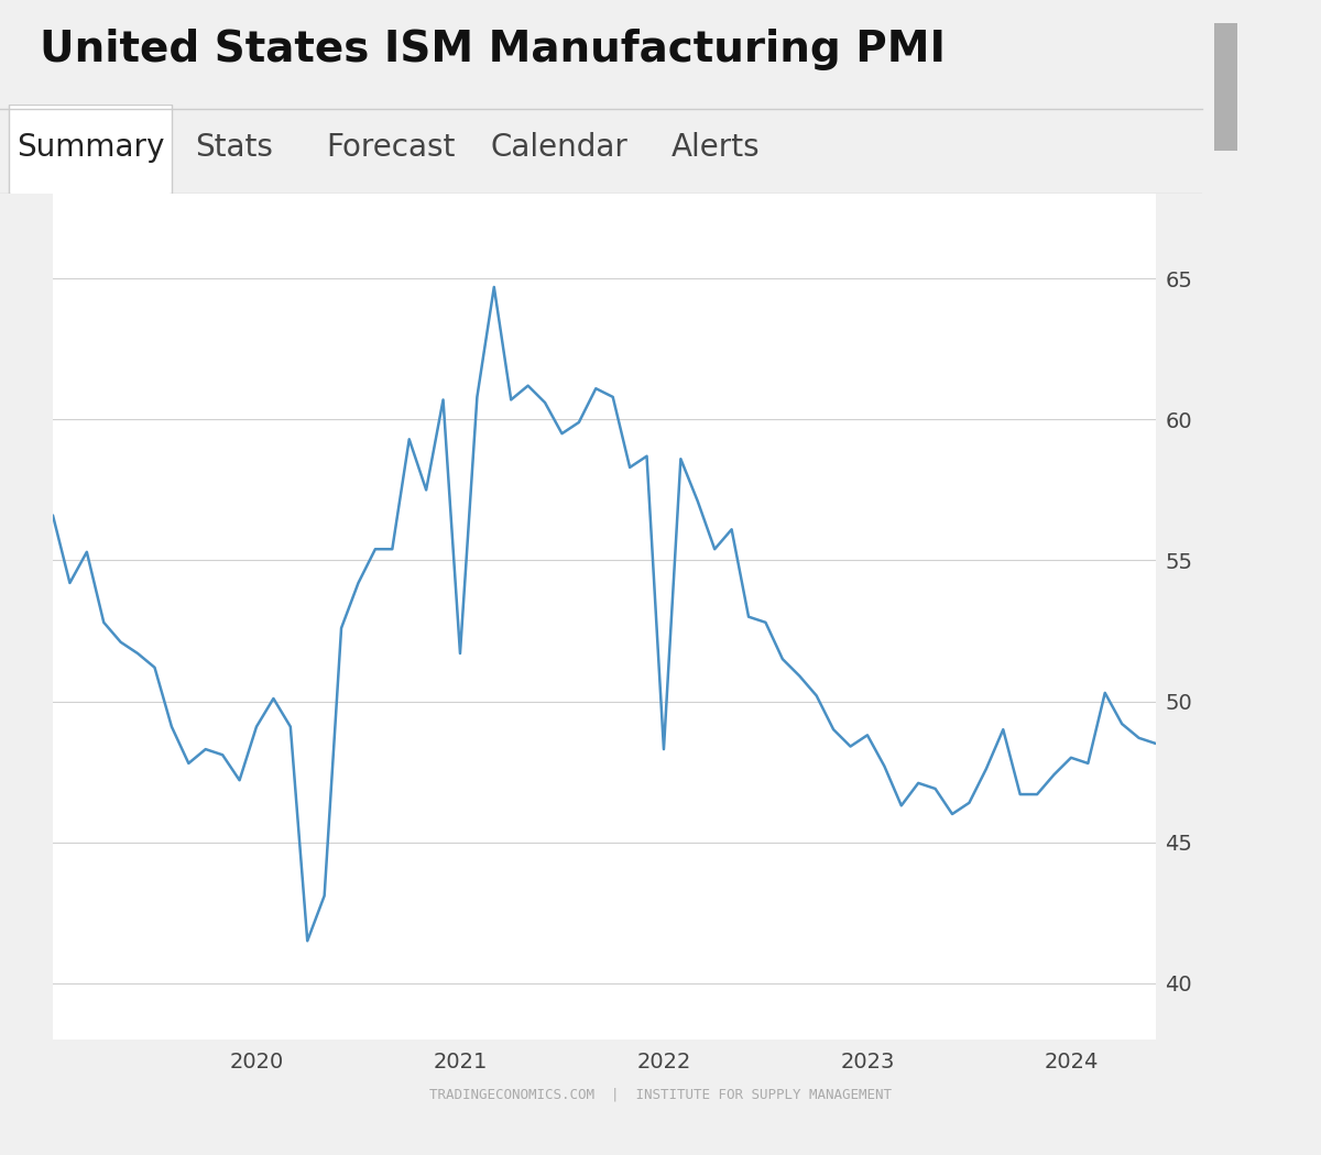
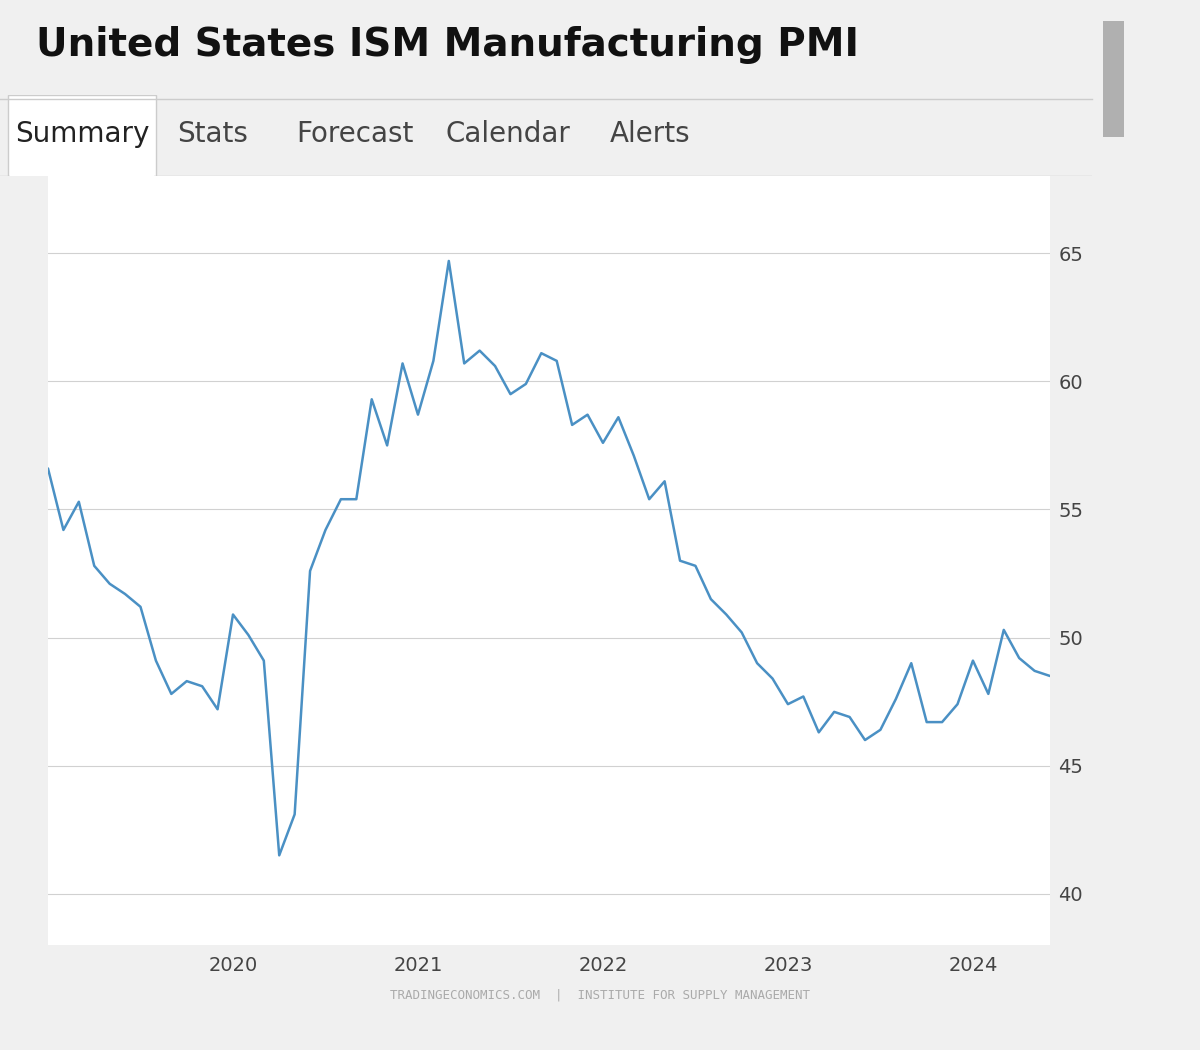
2020: 49.1 -> 50.9
2021: 51.7 -> 58.7
2022: 48.3 -> 57.6
2023: 48.8 -> 47.4
2024: 48.0 -> 49.1
